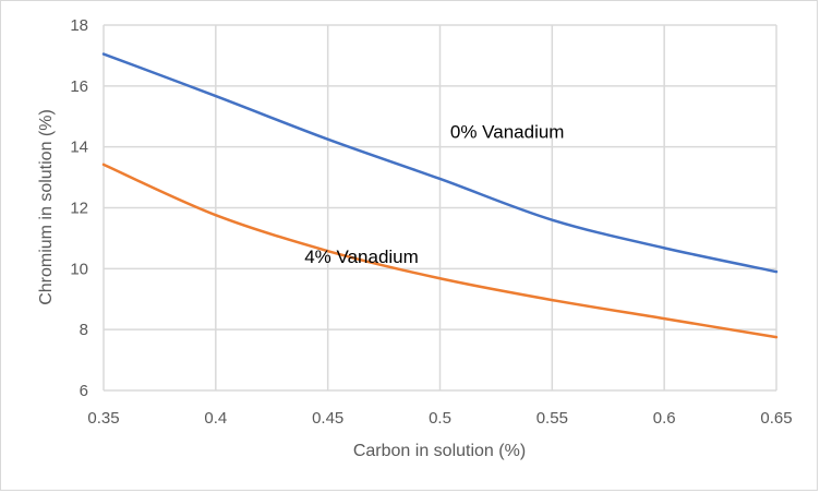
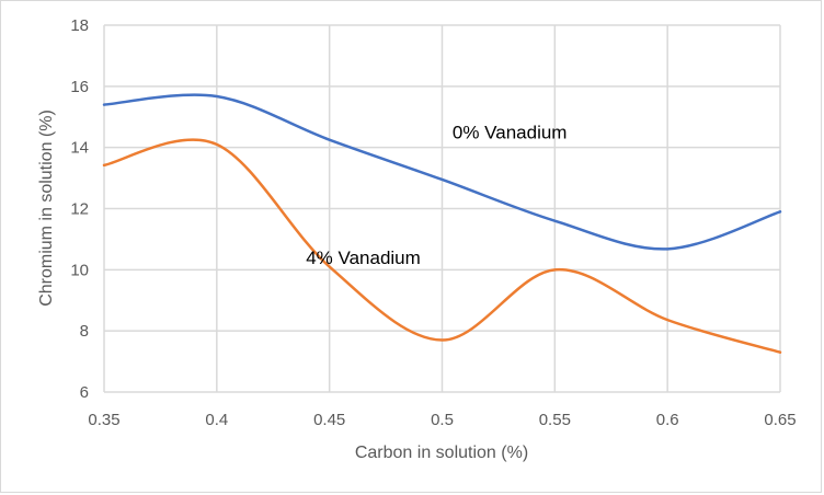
0% Vanadium/0.35: 17.1 -> 15.4
4% Vanadium/0.4: 11.8 -> 14.1
4% Vanadium/0.45: 10.6 -> 10.1
4% Vanadium/0.5: 9.7 -> 7.7
4% Vanadium/0.55: 9.0 -> 10.0
0% Vanadium/0.65: 9.9 -> 11.9
4% Vanadium/0.65: 7.8 -> 7.3
